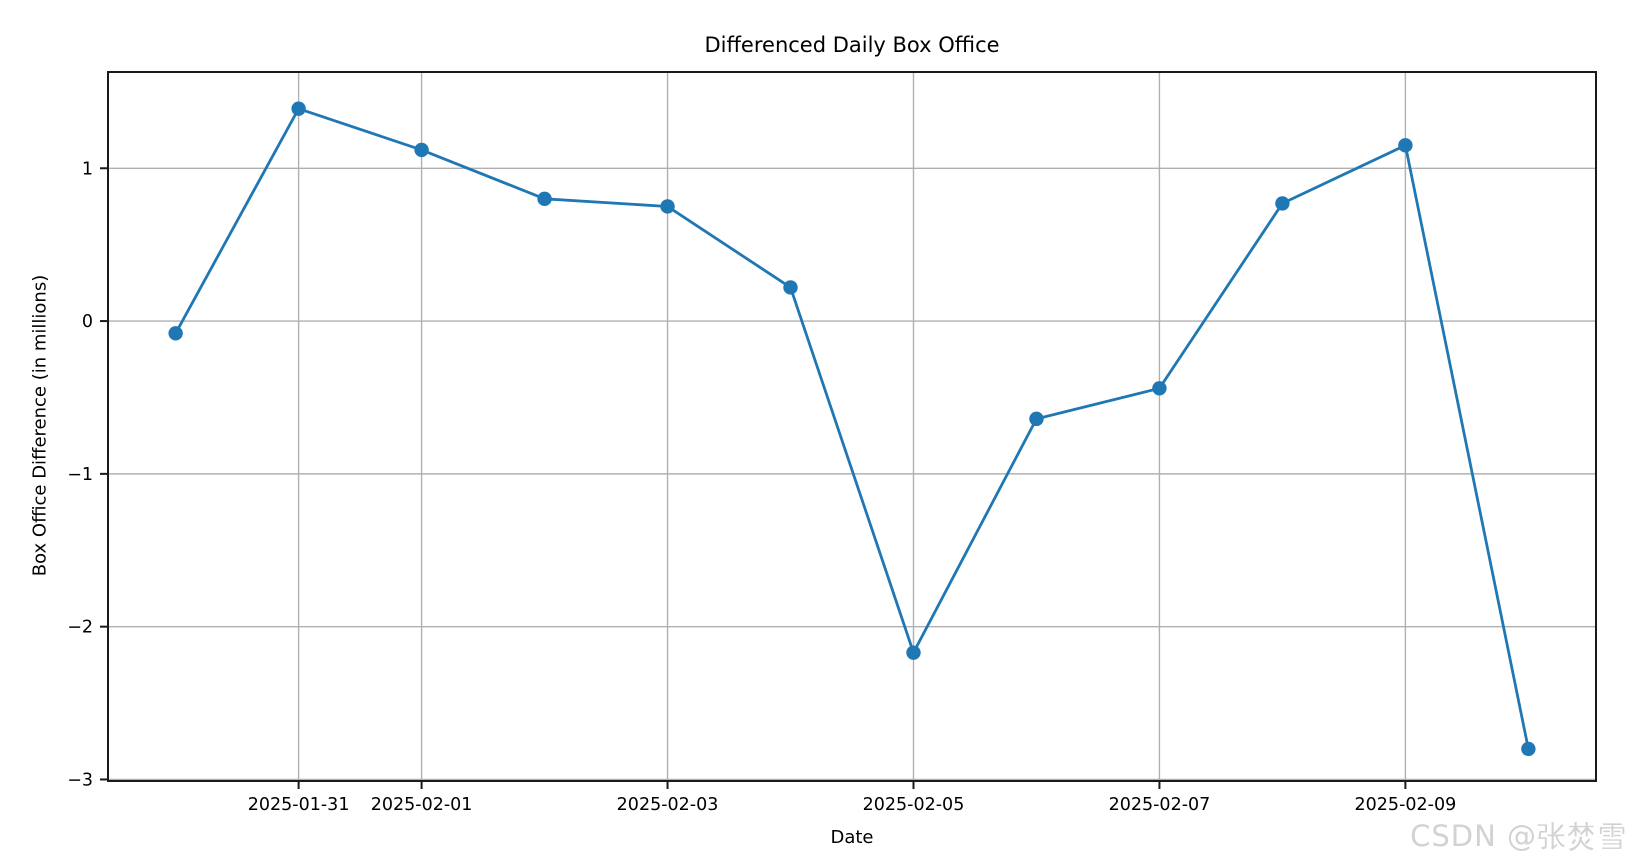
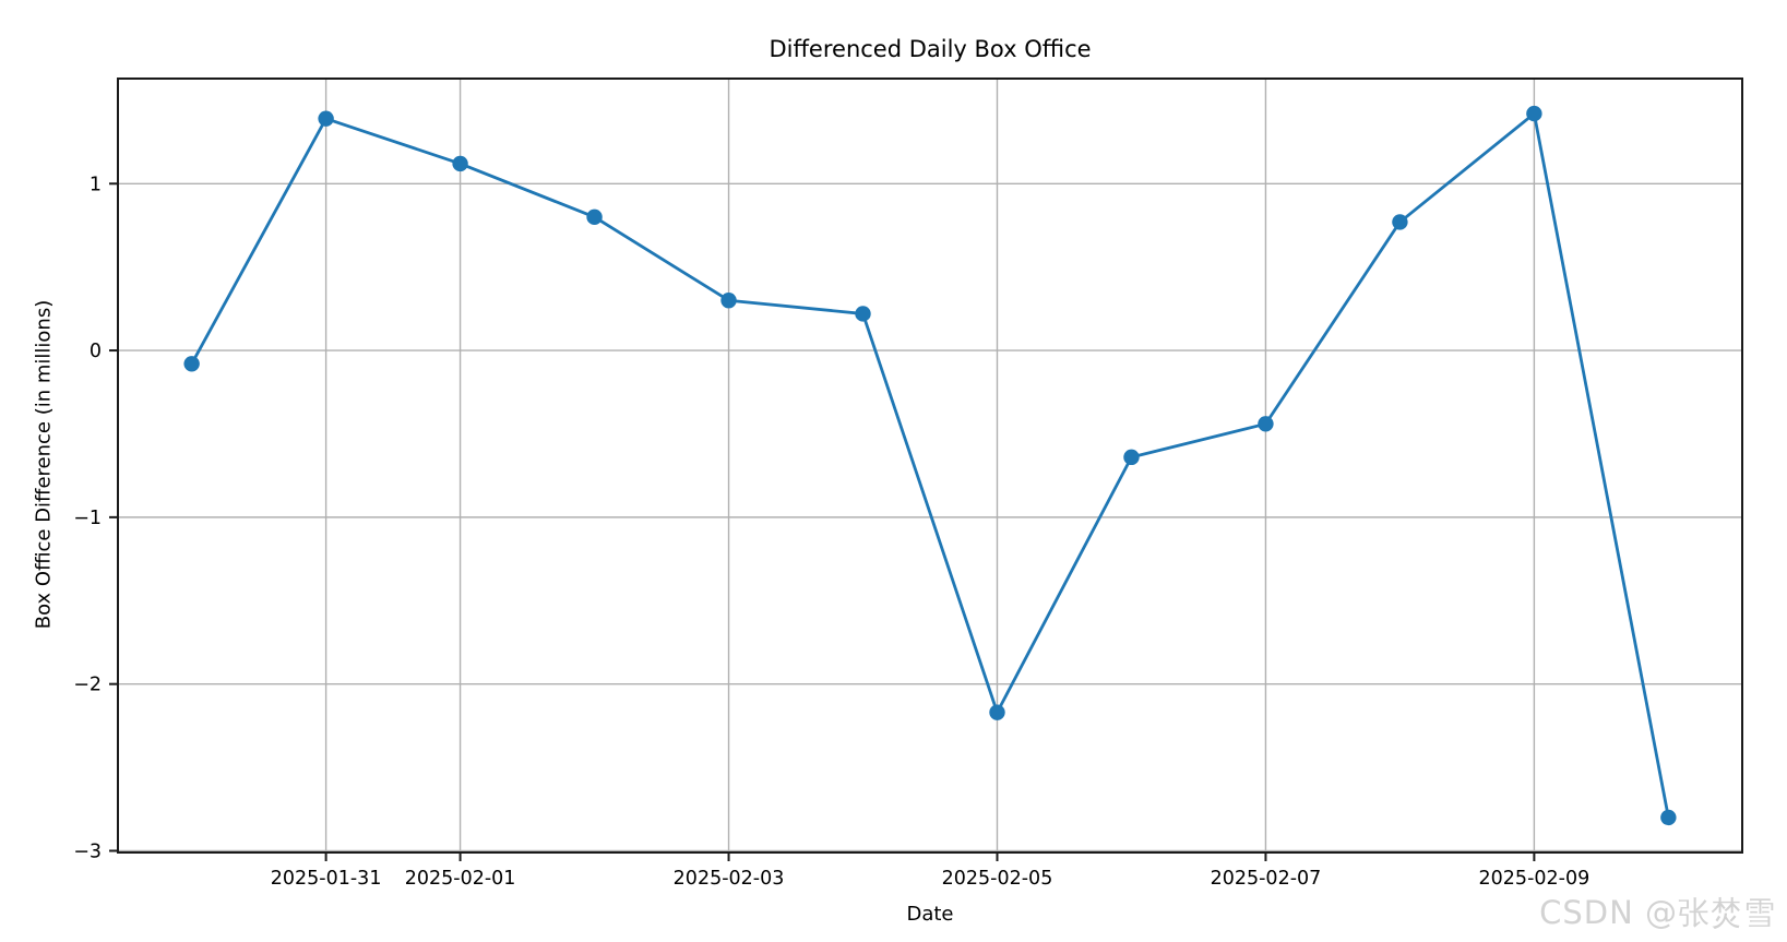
2025-02-03: 0.75 -> 0.30
2025-02-09: 1.15 -> 1.42
